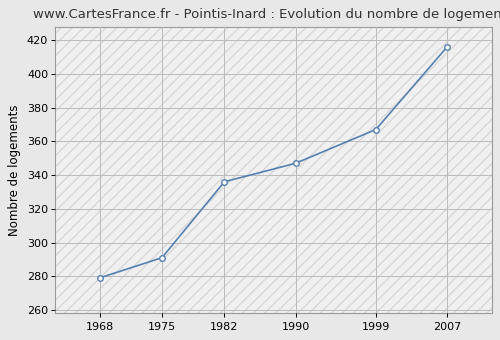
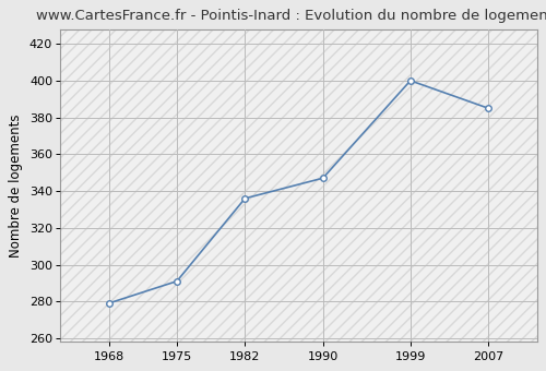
1999: 367 -> 400
2007: 416 -> 385
